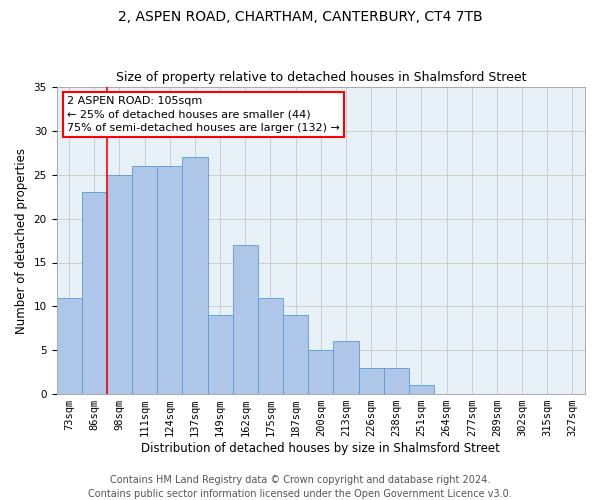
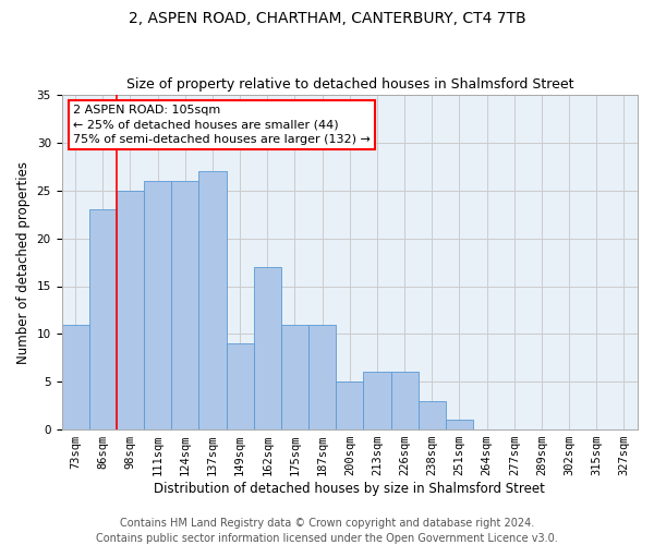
187sqm: 9 -> 11
226sqm: 3 -> 6
